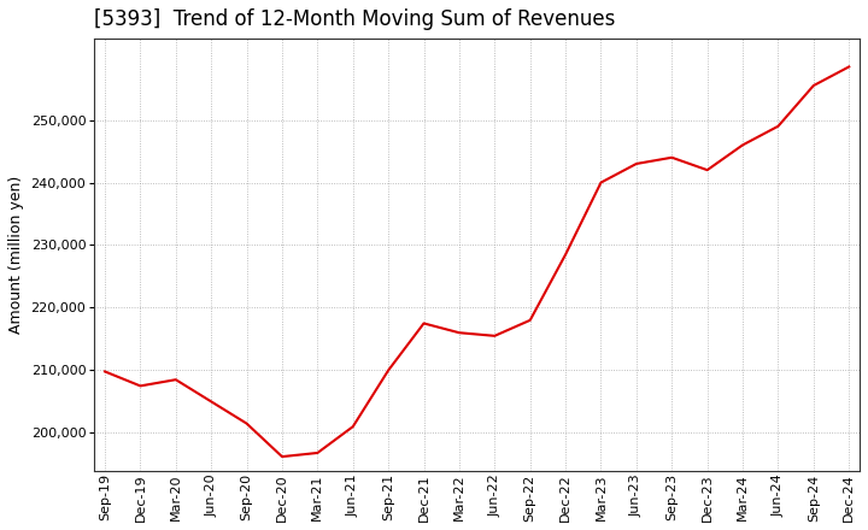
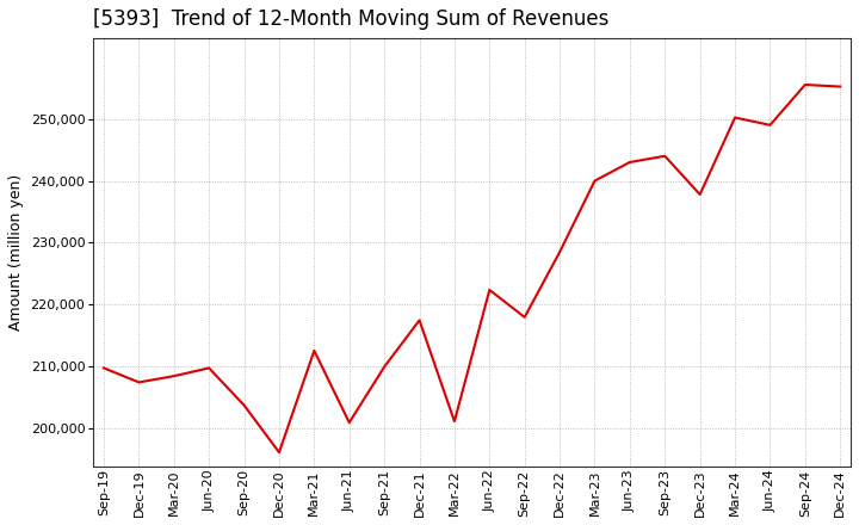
Jun-20: 205,000 -> 209,800
Sep-20: 201,500 -> 203,800
Mar-21: 196,800 -> 212,600
Mar-22: 216,000 -> 201,200
Jun-22: 215,500 -> 222,400
Dec-23: 242,000 -> 237,800
Mar-24: 246,000 -> 250,200
Dec-24: 258,500 -> 255,200
